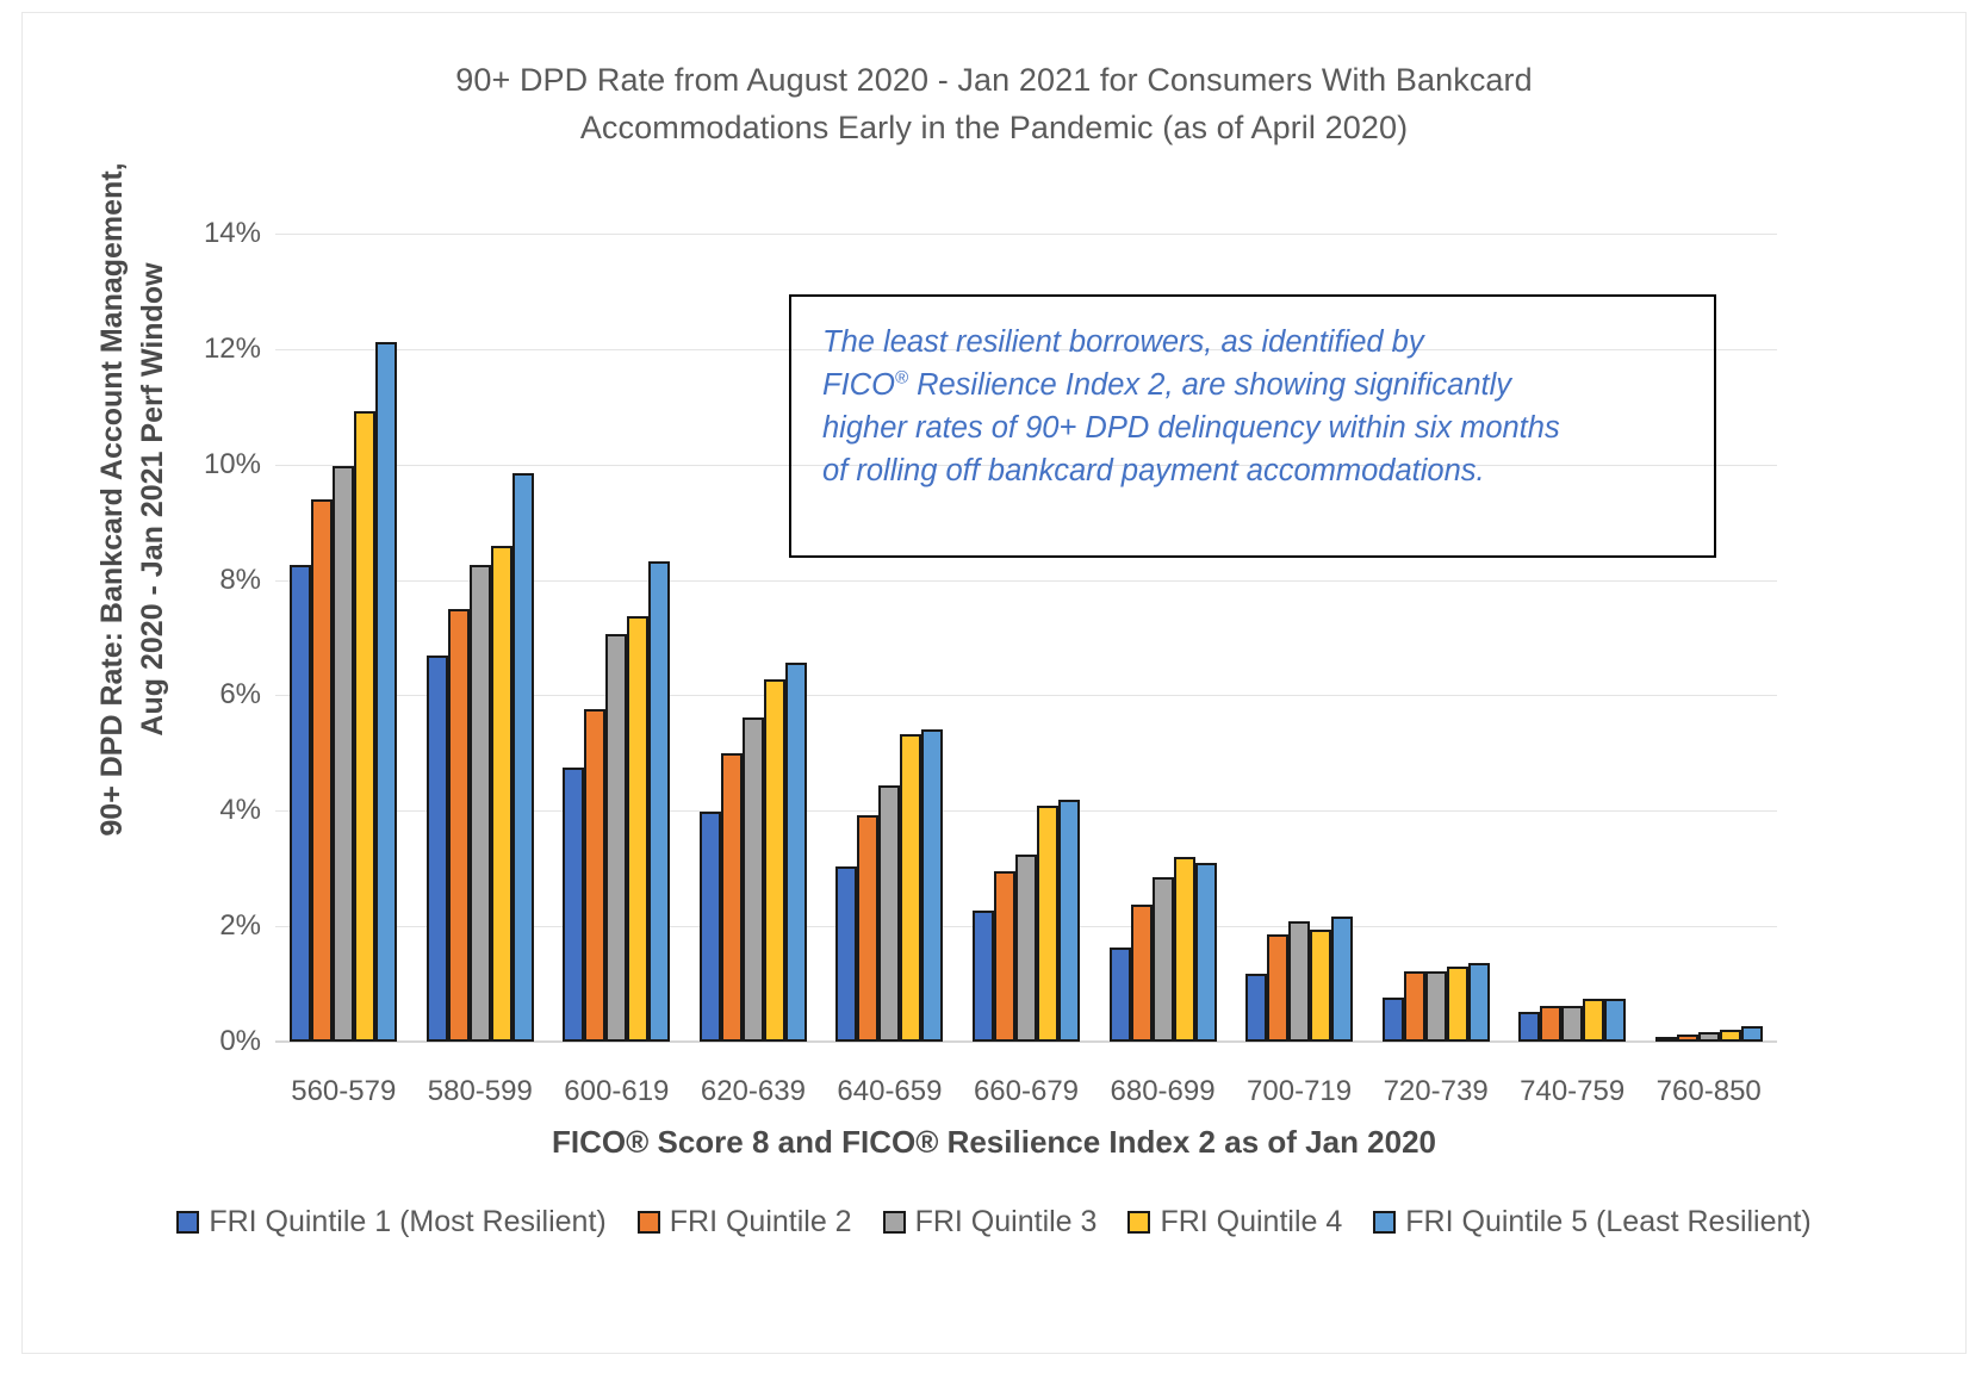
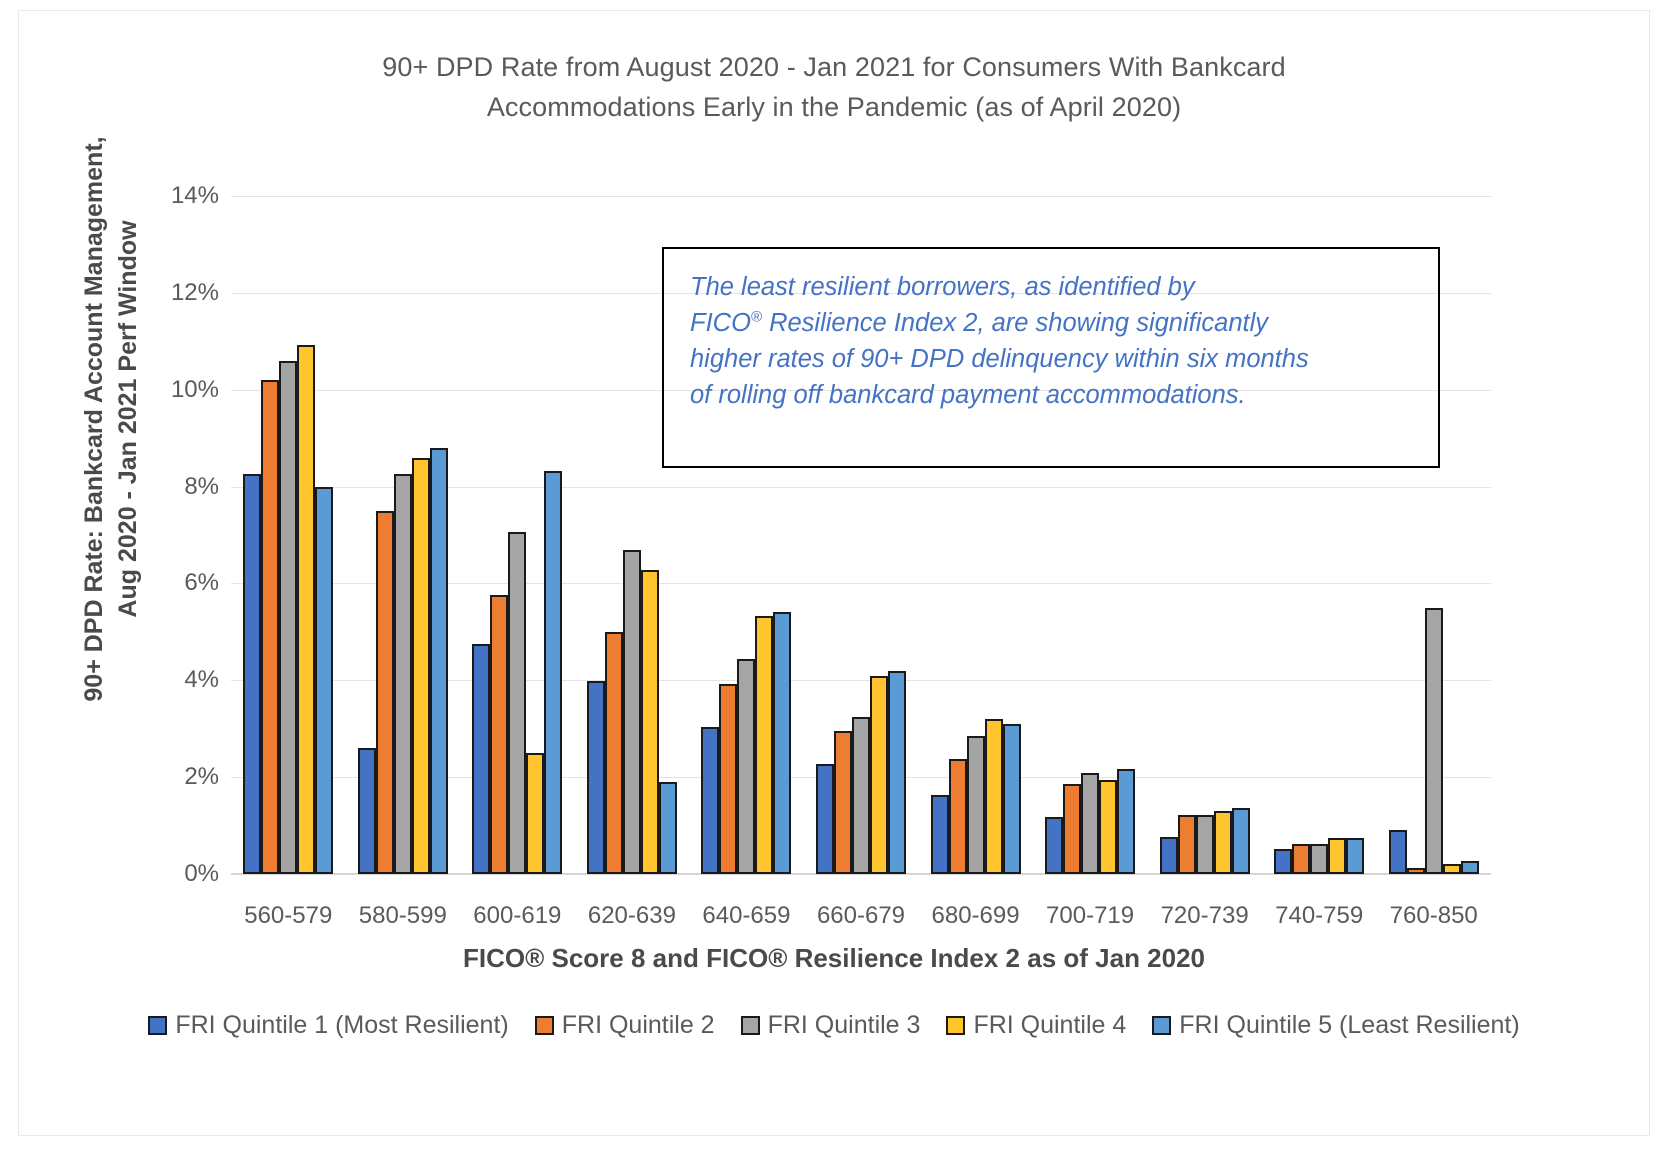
FRI Quintile 2/560-579: 9.4% -> 10.2%
FRI Quintile 3/560-579: 10.0% -> 10.6%
FRI Quintile 5 (Least Resilient)/560-579: 12.1% -> 8.0%
FRI Quintile 1 (Most Resilient)/580-599: 6.7% -> 2.6%
FRI Quintile 5 (Least Resilient)/580-599: 9.8% -> 8.8%
FRI Quintile 4/600-619: 7.4% -> 2.5%
FRI Quintile 3/620-639: 5.6% -> 6.7%
FRI Quintile 5 (Least Resilient)/620-639: 6.6% -> 1.9%
FRI Quintile 1 (Most Resilient)/760-850: 0.1% -> 0.9%
FRI Quintile 3/760-850: 0.2% -> 5.5%
